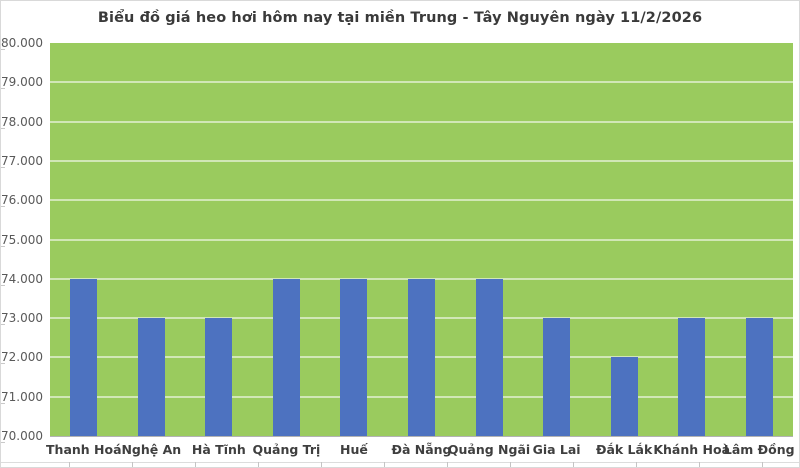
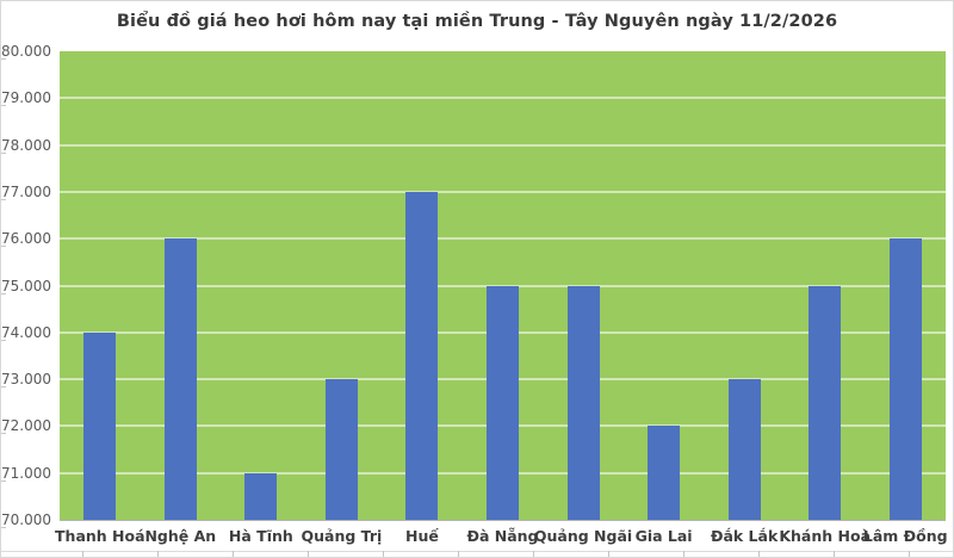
Nghệ An: 73000 -> 76000
Hà Tĩnh: 73000 -> 71000
Quảng Trị: 74000 -> 73000
Huế: 74000 -> 77000
Đà Nẵng: 74000 -> 75000
Quảng Ngãi: 74000 -> 75000
Gia Lai: 73000 -> 72000
Đắk Lắk: 72000 -> 73000
Khánh Hoà: 73000 -> 75000
Lâm Đồng: 73000 -> 76000
